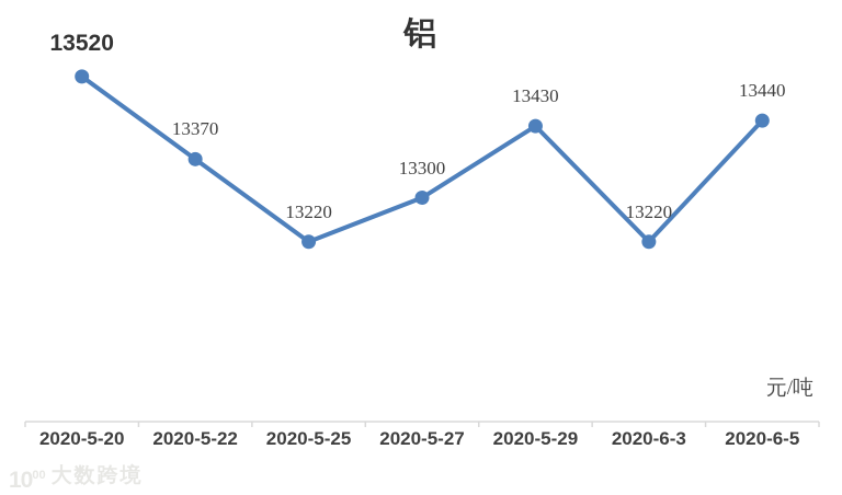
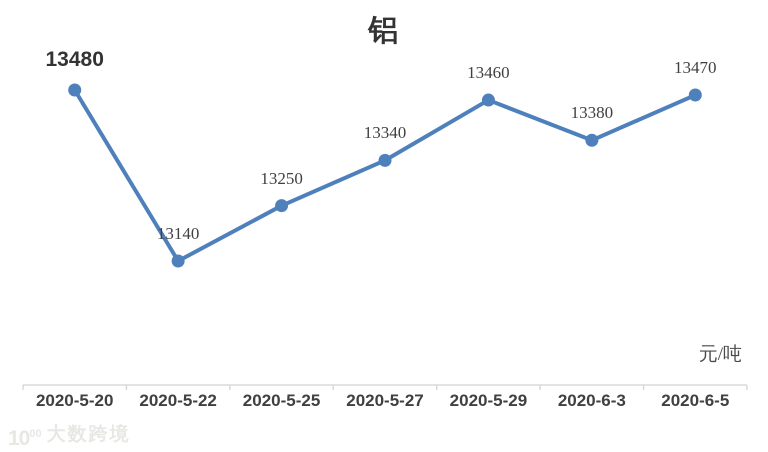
2020-5-20: 13520 -> 13480
2020-5-22: 13370 -> 13140
2020-5-25: 13220 -> 13250
2020-5-27: 13300 -> 13340
2020-5-29: 13430 -> 13460
2020-6-3: 13220 -> 13380
2020-6-5: 13440 -> 13470
